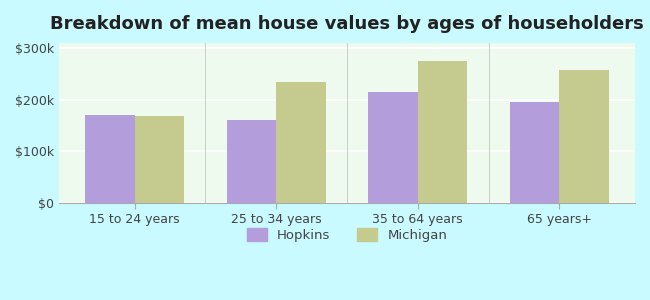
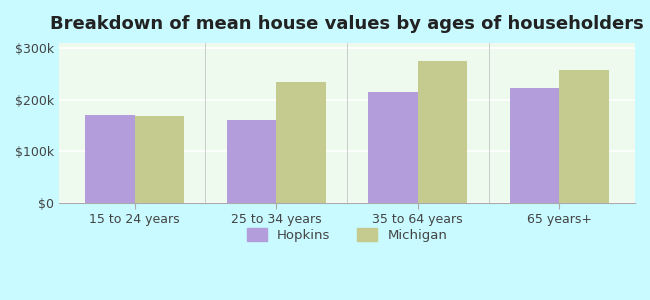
Hopkins/65 years+: $195k -> $222k
